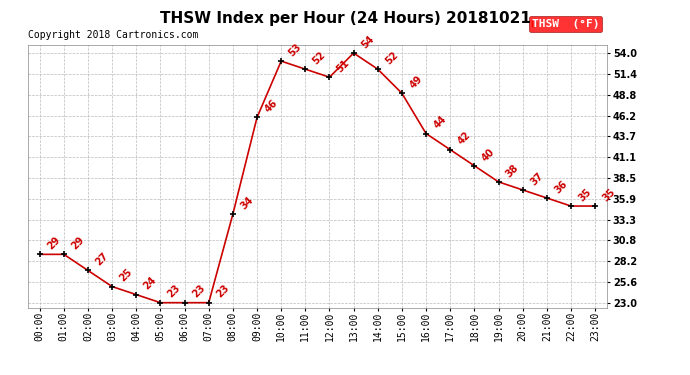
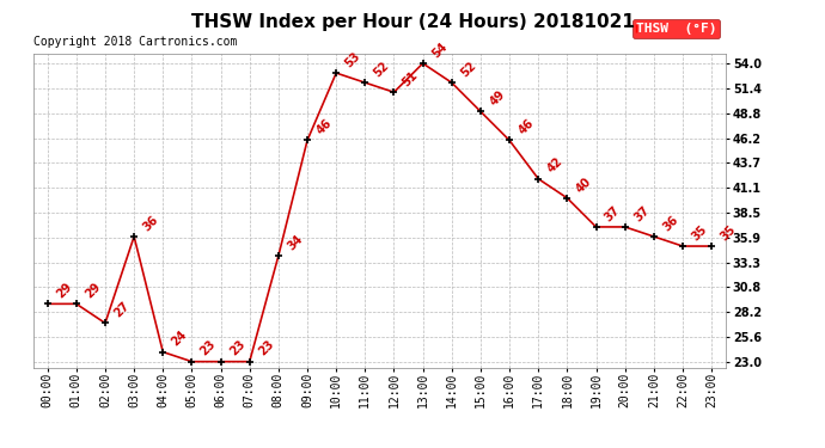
03:00: 25 -> 36
16:00: 44 -> 46
19:00: 38 -> 37
